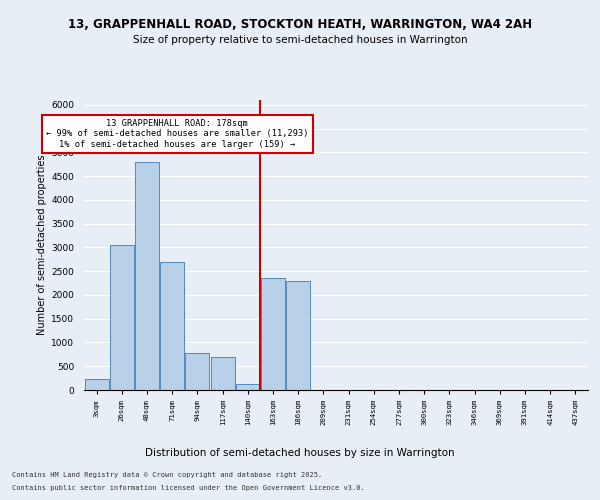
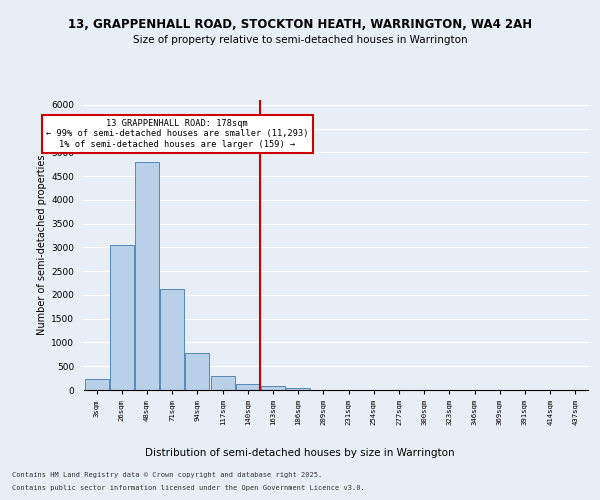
71sqm: 2700 -> 2130
117sqm: 700 -> 300
163sqm: 2350 -> 80
186sqm: 2300 -> 50
